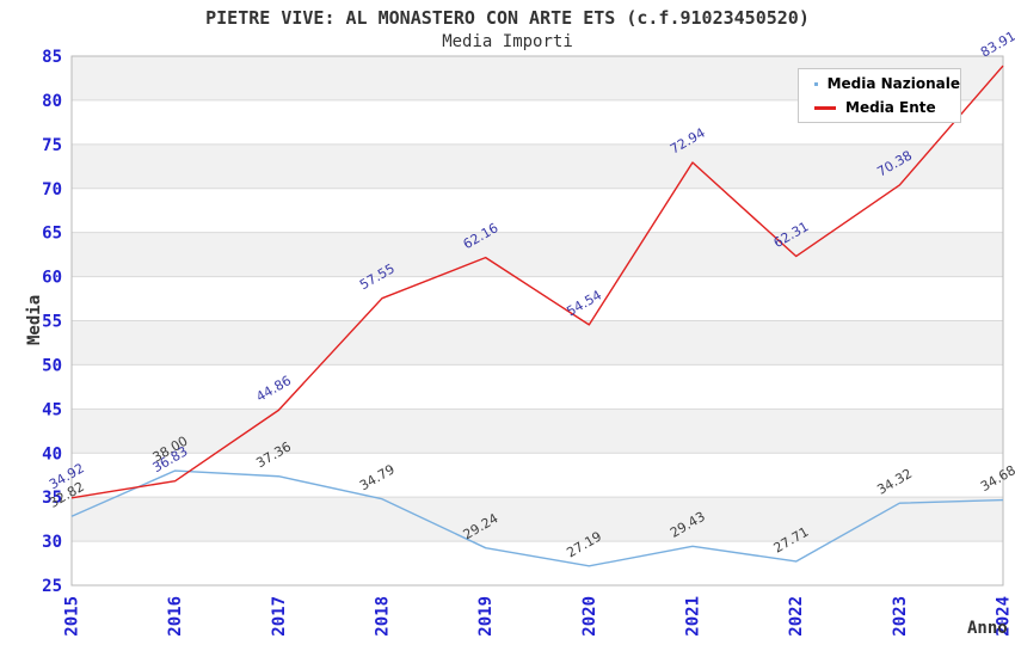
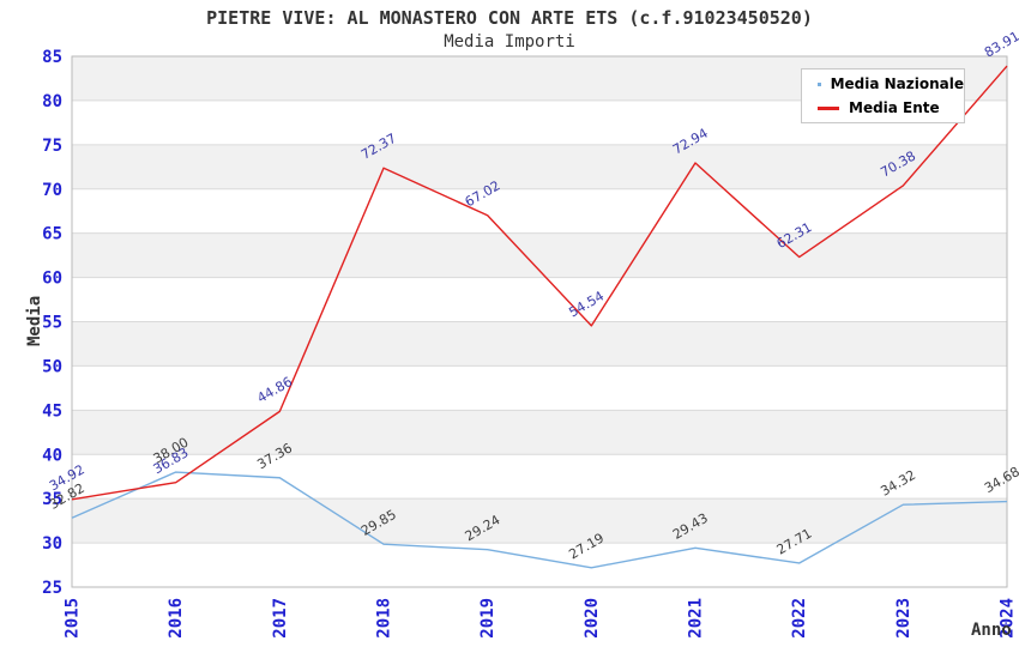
Media Nazionale/2018: 34.79 -> 29.85
Media Ente/2018: 57.55 -> 72.37
Media Ente/2019: 62.16 -> 67.02
